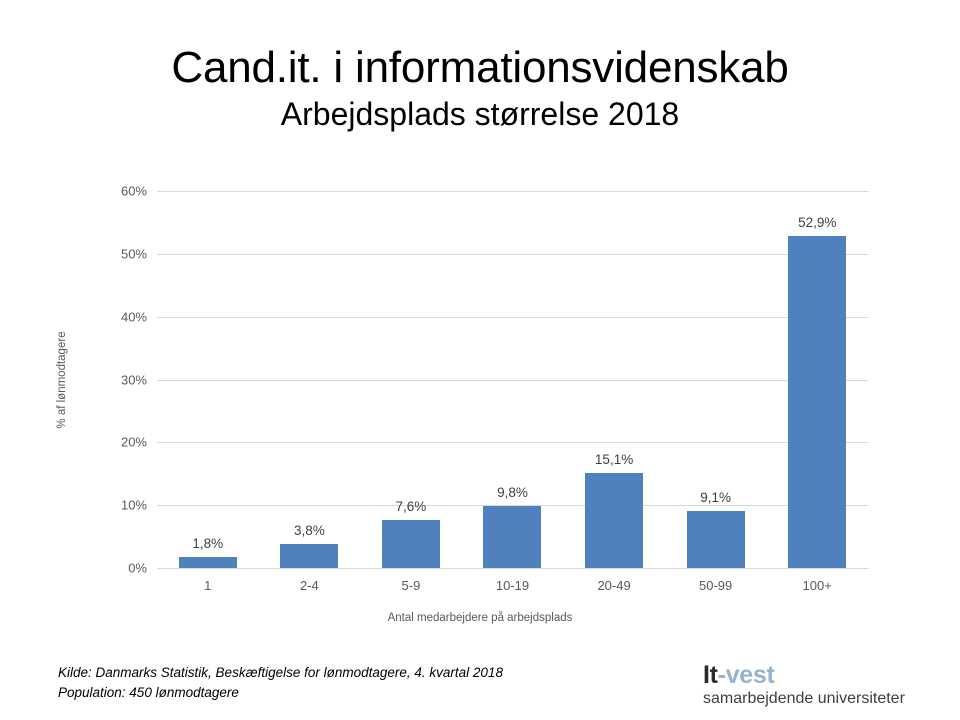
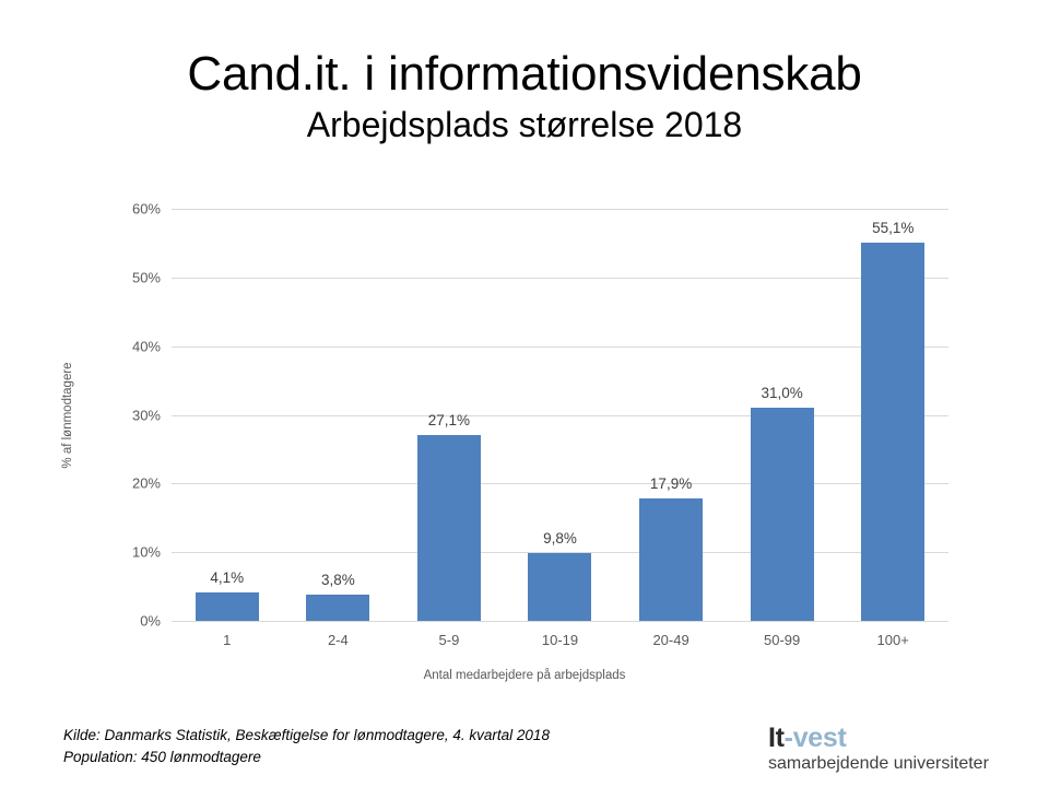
1: 1,8% -> 4,1%
5-9: 7,6% -> 27,1%
20-49: 15,1% -> 17,9%
50-99: 9,1% -> 31,0%
100+: 52,9% -> 55,1%
